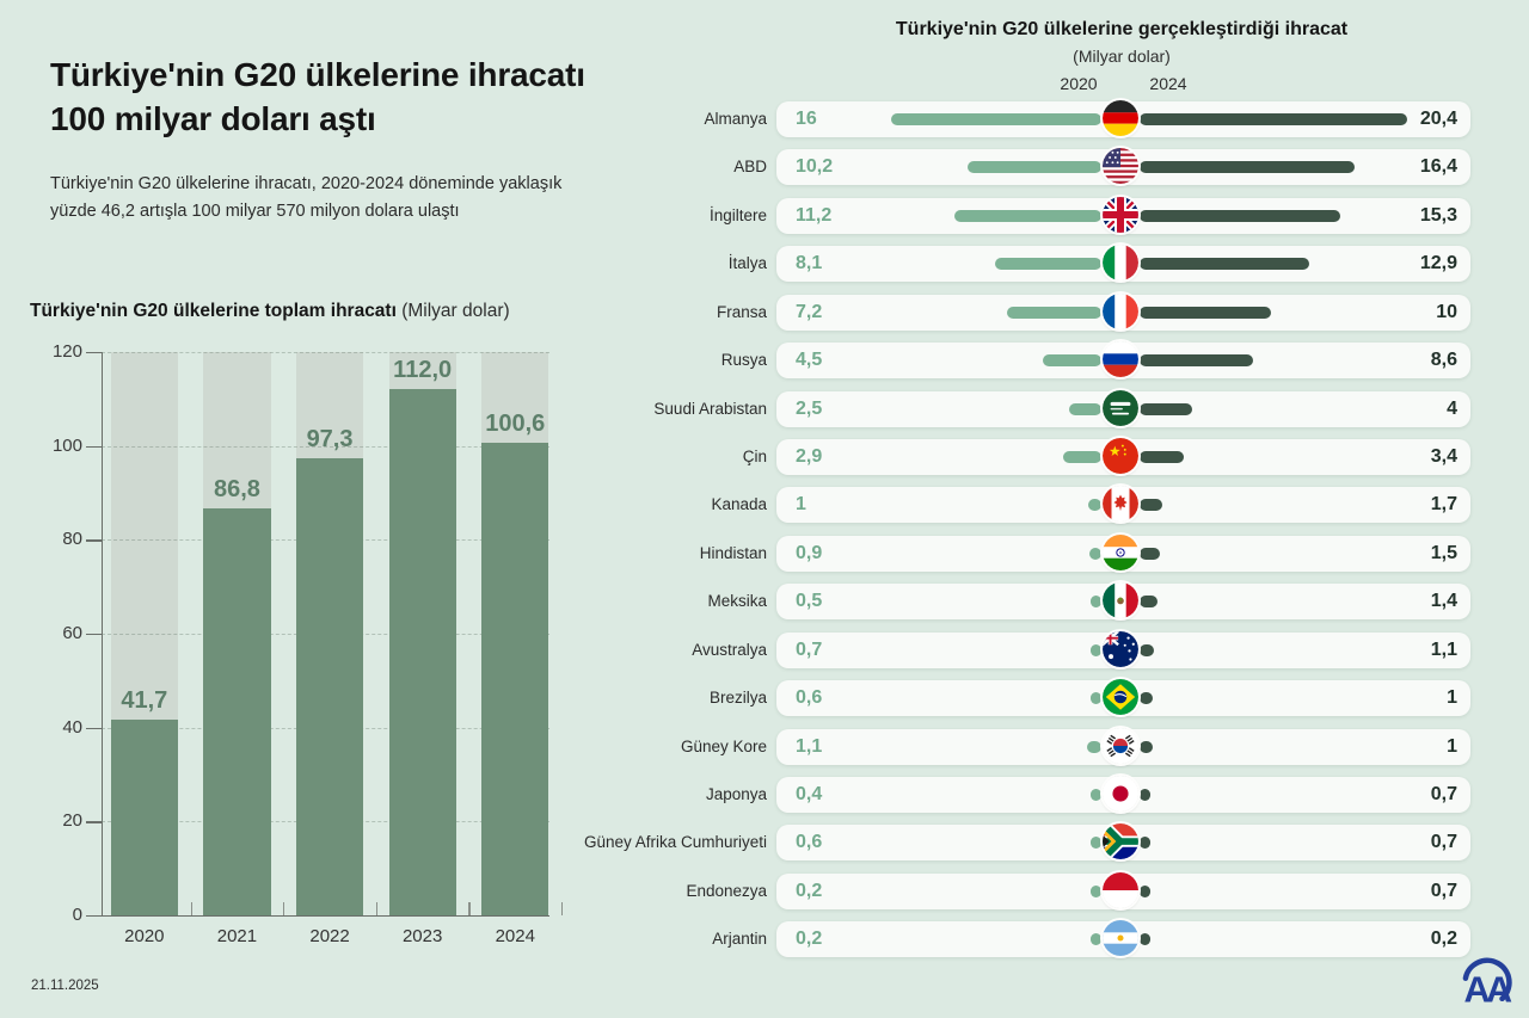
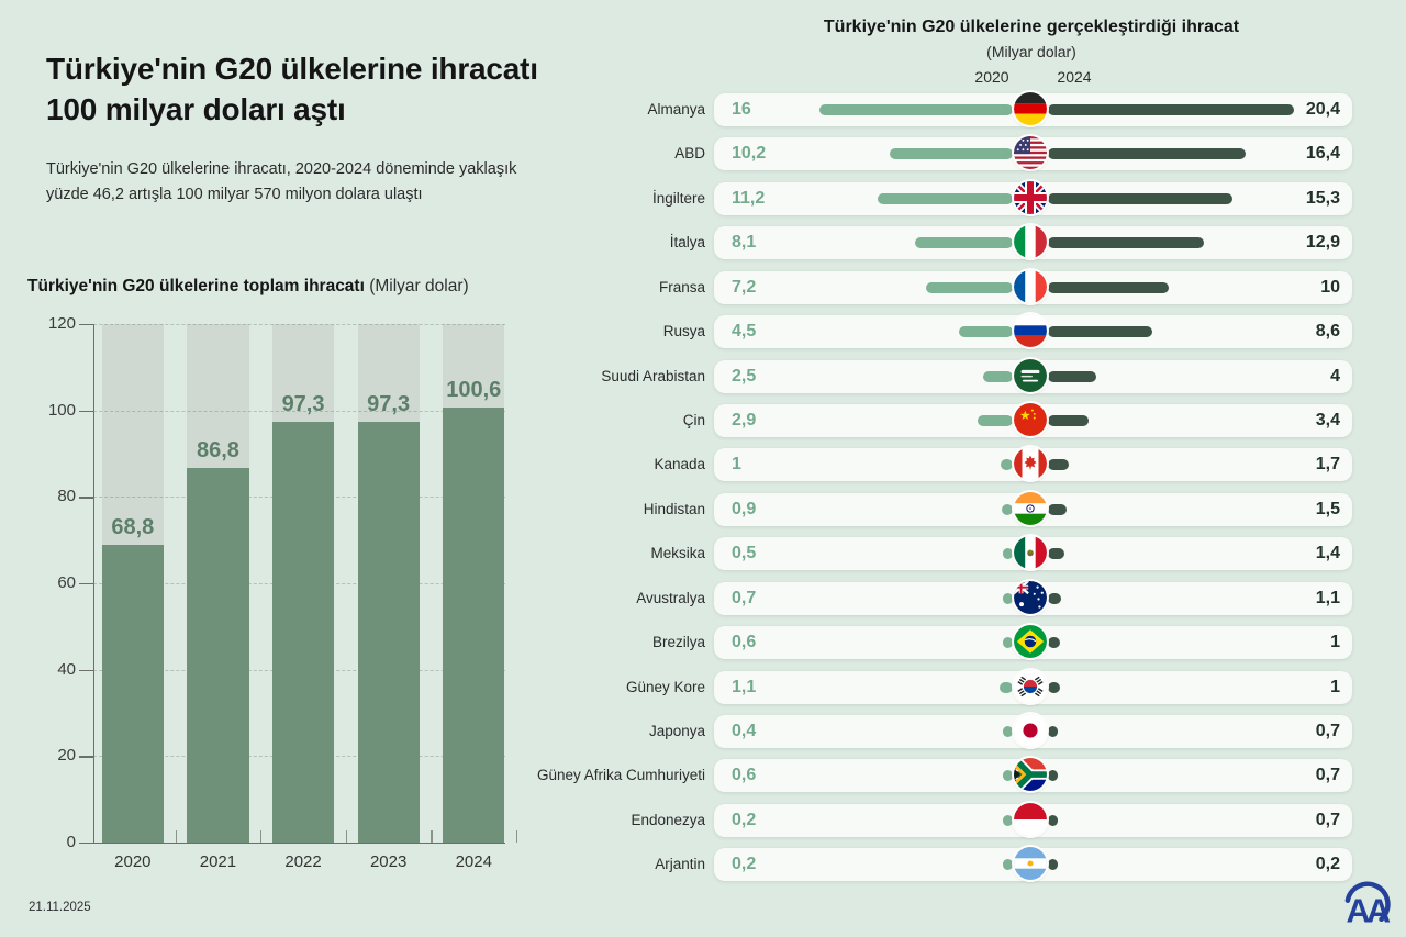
Türkiye'nin G20 ülkelerine toplam ihracatı/2020: 41,7 -> 68,8
Türkiye'nin G20 ülkelerine toplam ihracatı/2023: 112,0 -> 97,3
